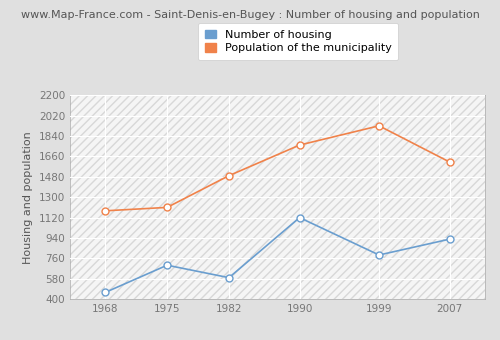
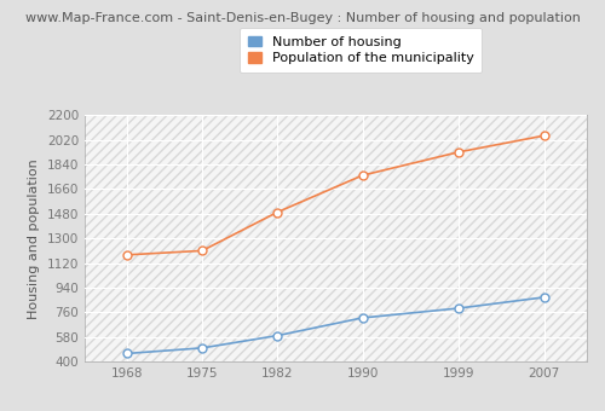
Number of housing/1975: 700 -> 500
Number of housing/1990: 1120 -> 720
Number of housing/2007: 930 -> 870
Population of the municipality/2007: 1610 -> 2050
